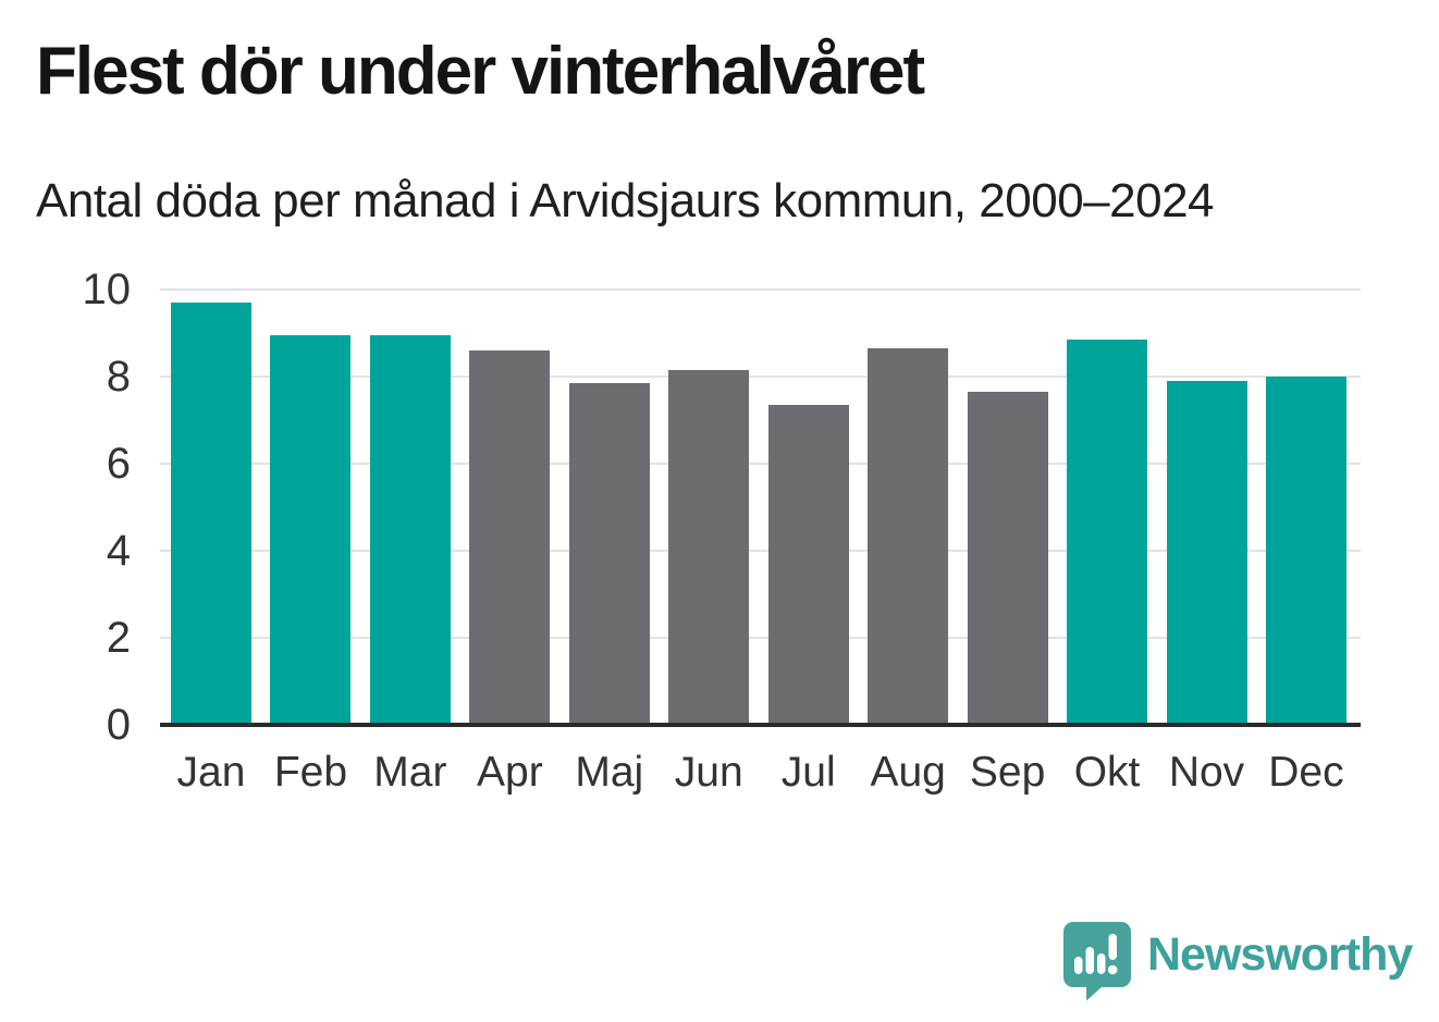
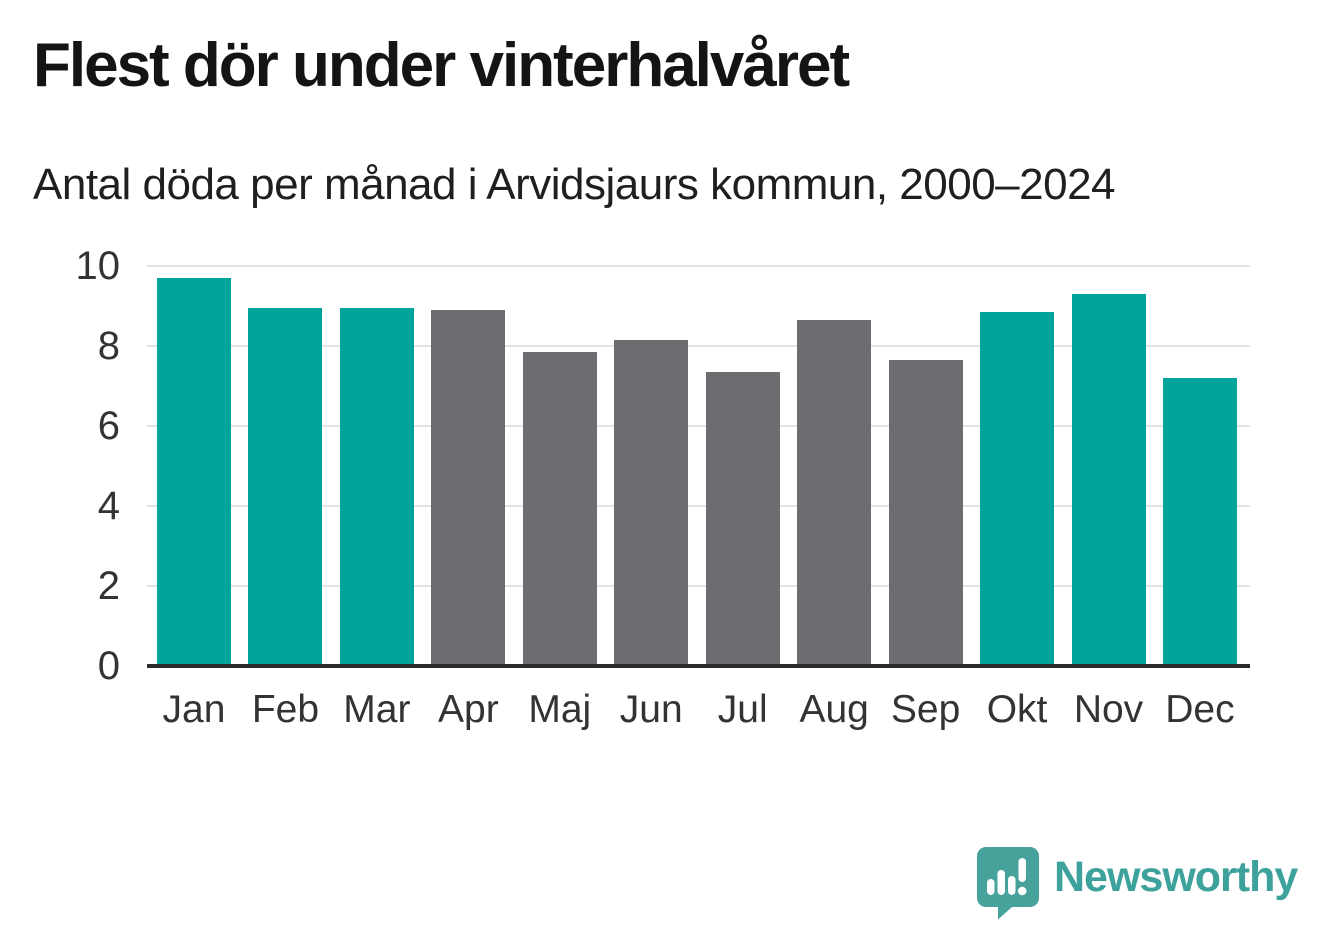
Apr: 8.6 -> 8.9
Nov: 7.9 -> 9.3
Dec: 8.0 -> 7.2
